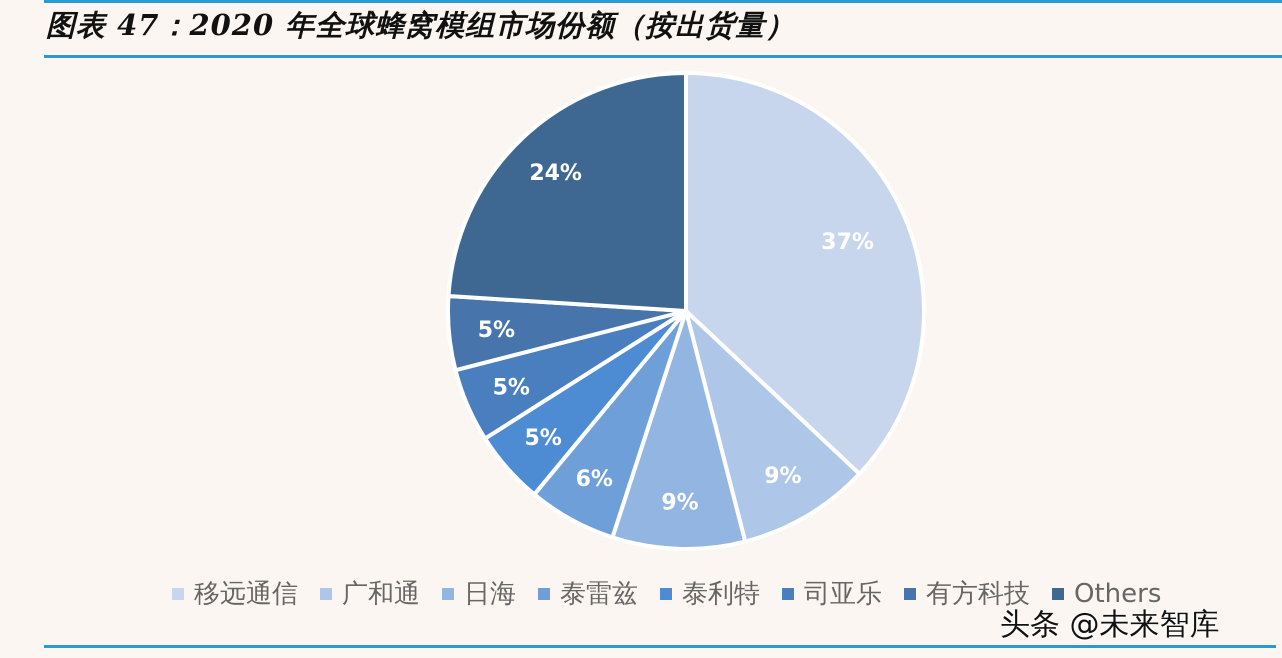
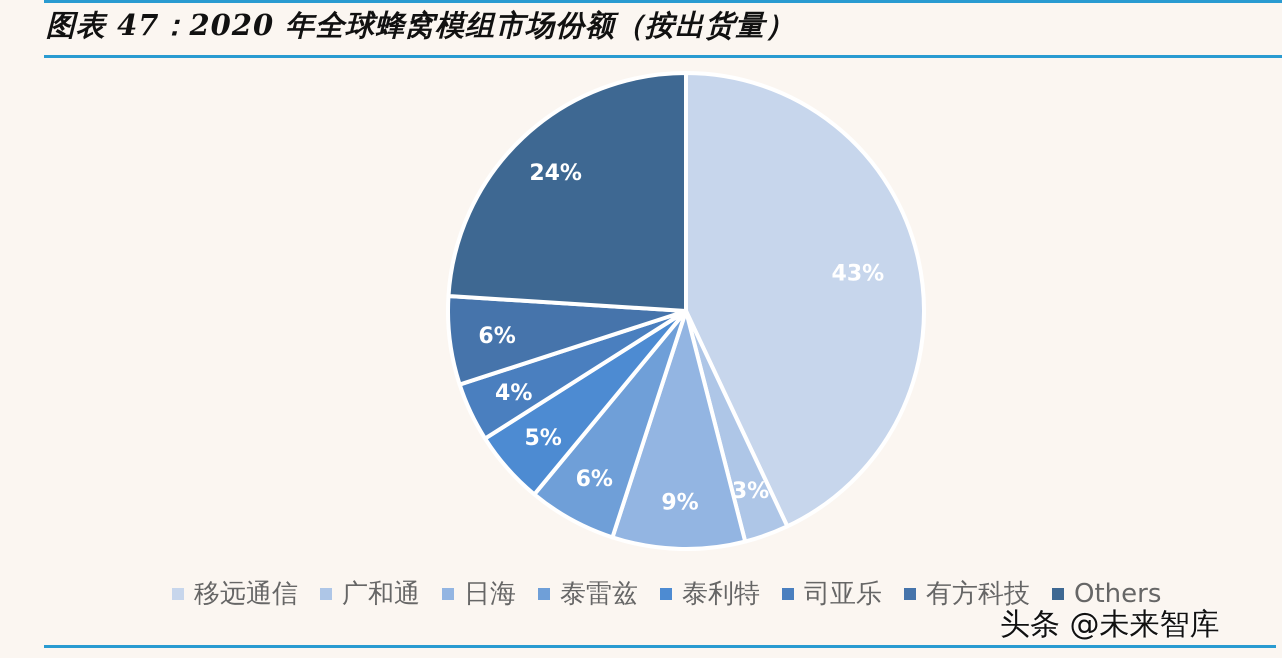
移远通信: 37% -> 43%
广和通: 9% -> 3%
司亚乐: 5% -> 4%
有方科技: 5% -> 6%
